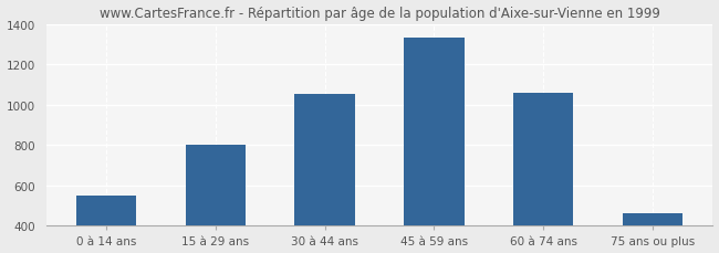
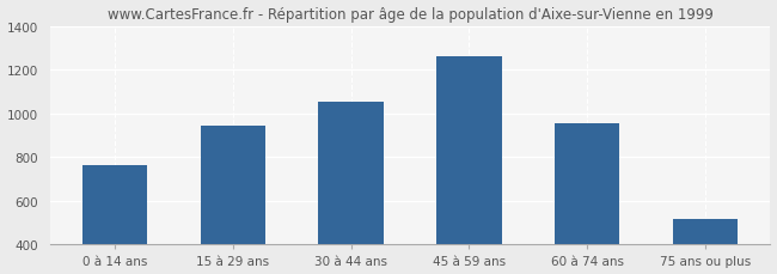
0 à 14 ans: 550 -> 760
15 à 29 ans: 800 -> 940
45 à 59 ans: 1330 -> 1260
60 à 74 ans: 1060 -> 950
75 ans ou plus: 460 -> 520
